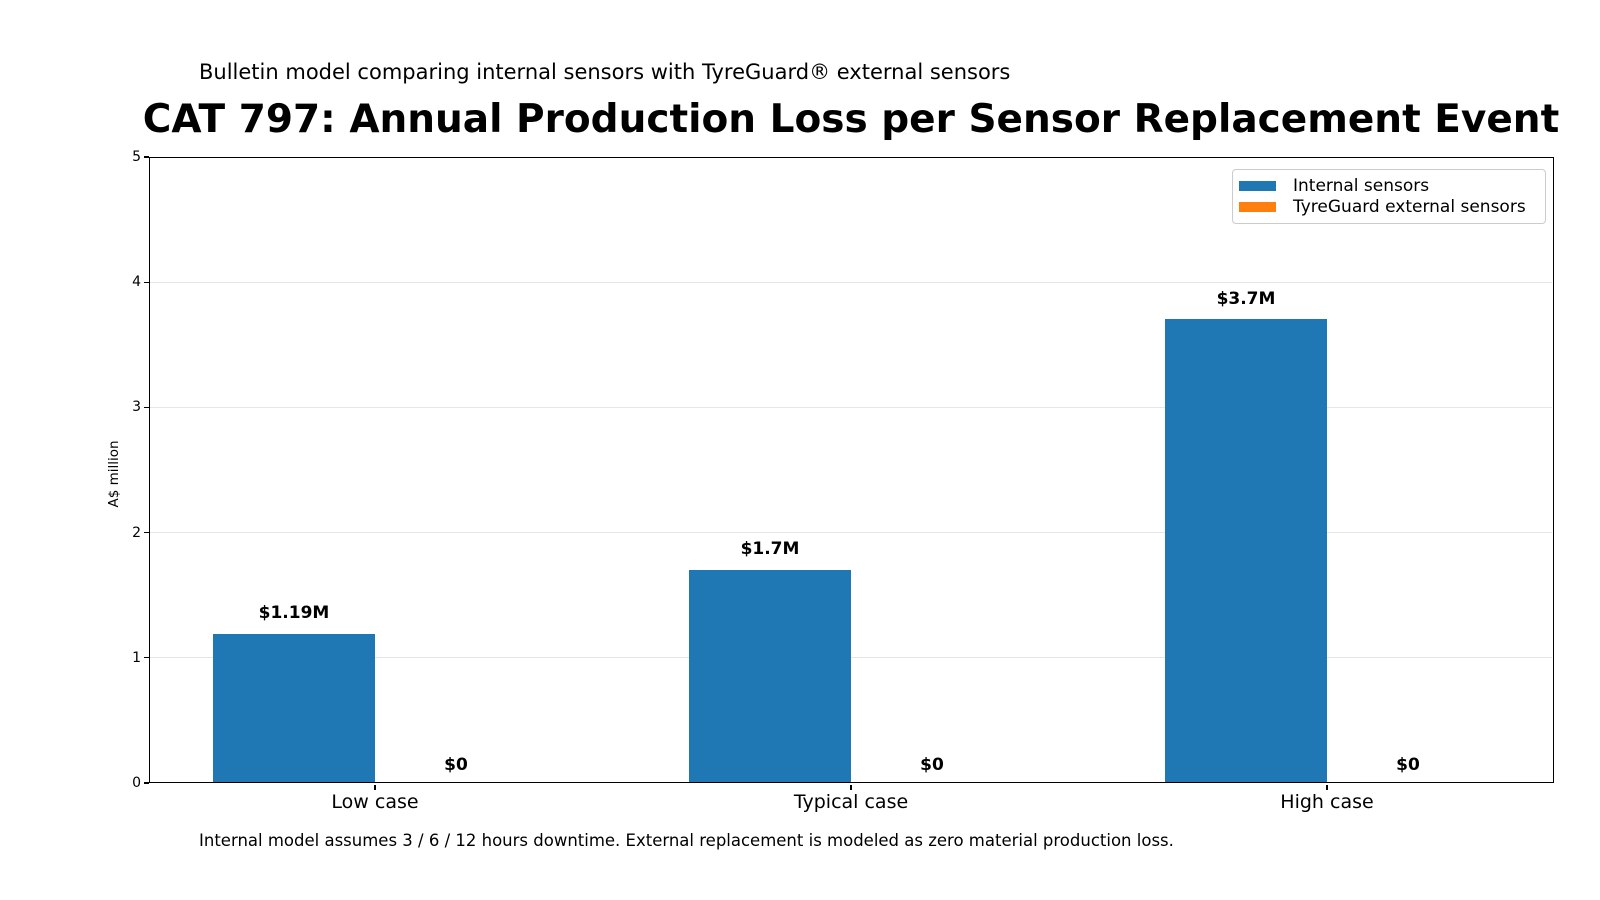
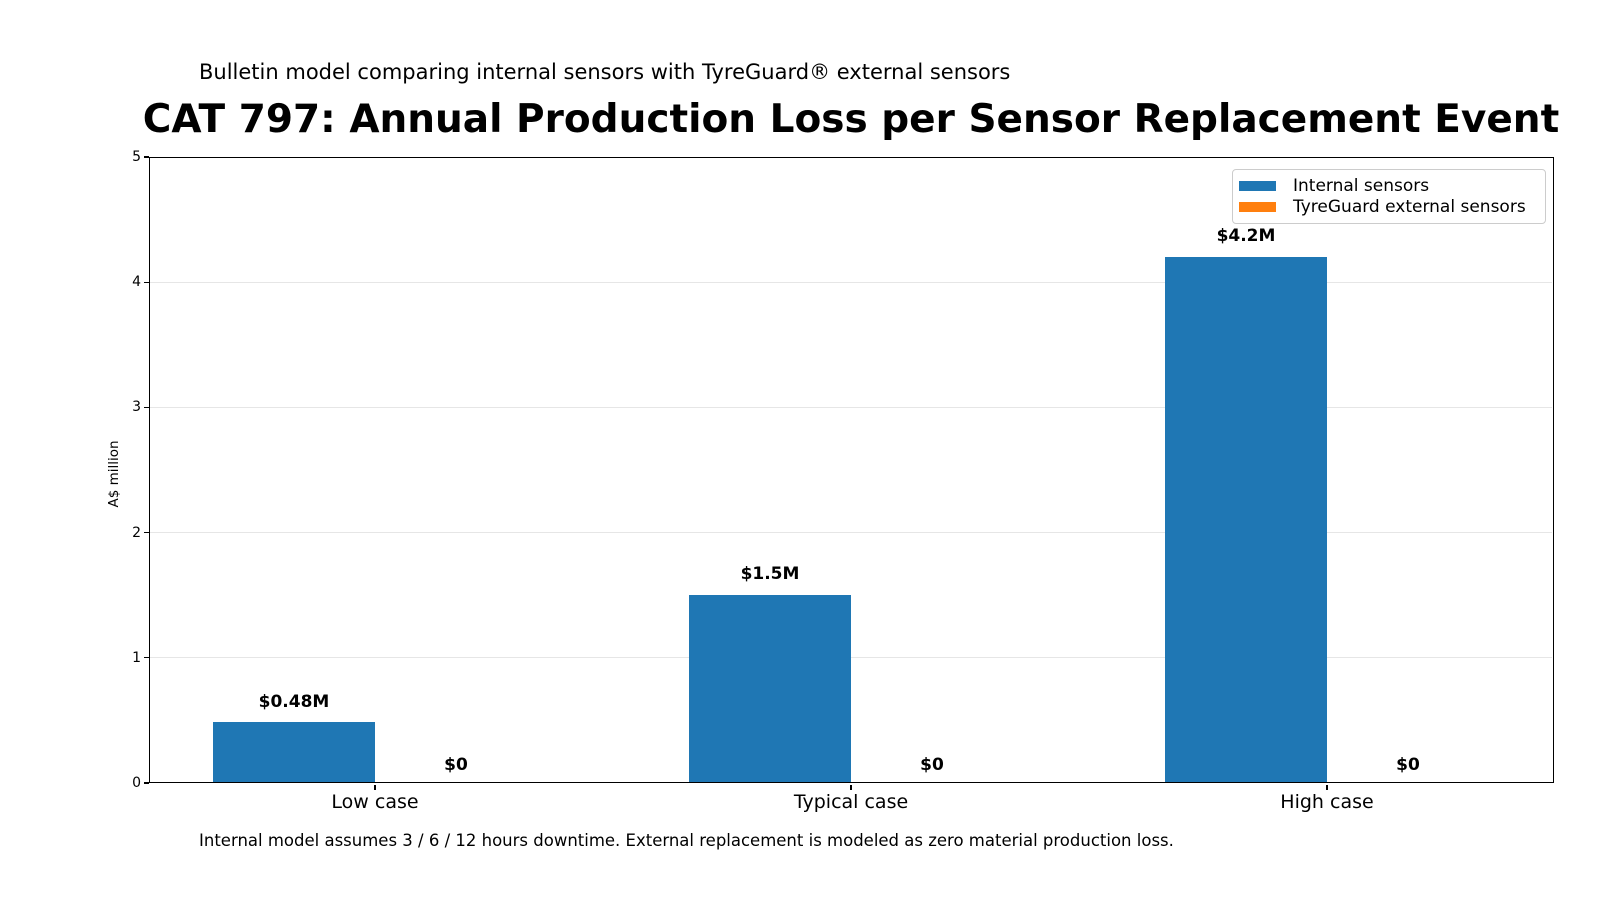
Internal sensors/Low case: $1.19M -> $0.48M
Internal sensors/Typical case: $1.7M -> $1.5M
Internal sensors/High case: $3.7M -> $4.2M
